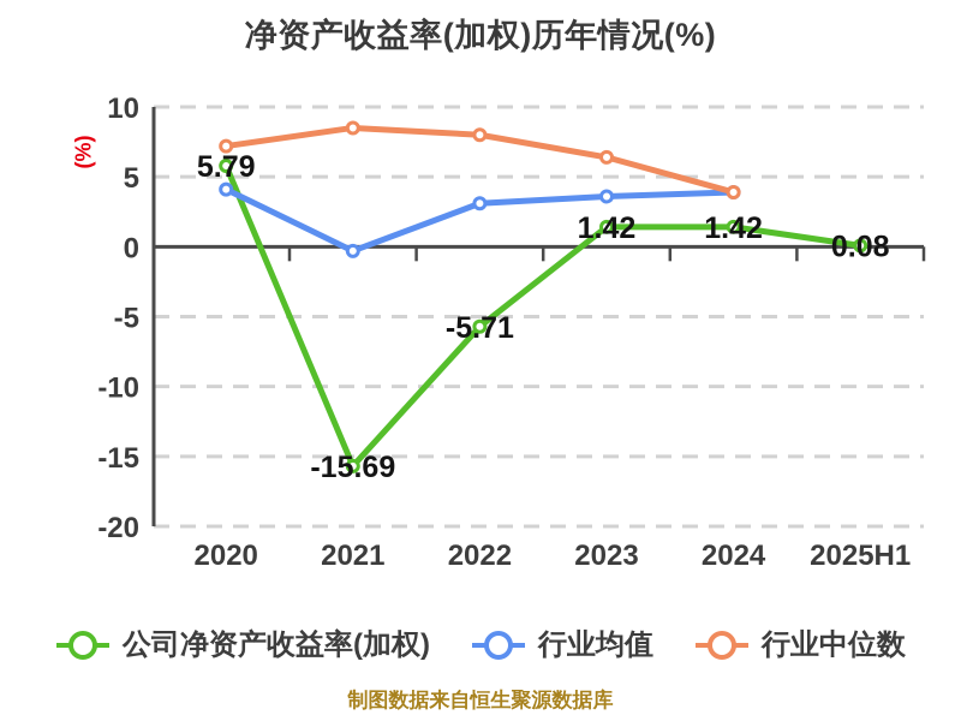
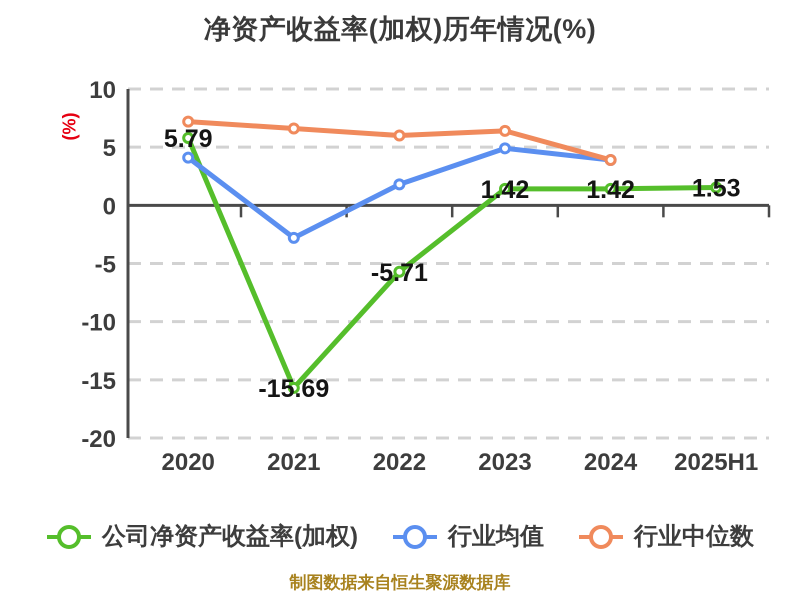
行业均值/2021: -0.3 -> -2.8
行业中位数/2021: 8.5 -> 6.6
行业均值/2022: 3.1 -> 1.8
行业中位数/2022: 8.0 -> 6.0
行业均值/2023: 3.6 -> 4.9
公司净资产收益率(加权)/2025H1: 0.08 -> 1.53
